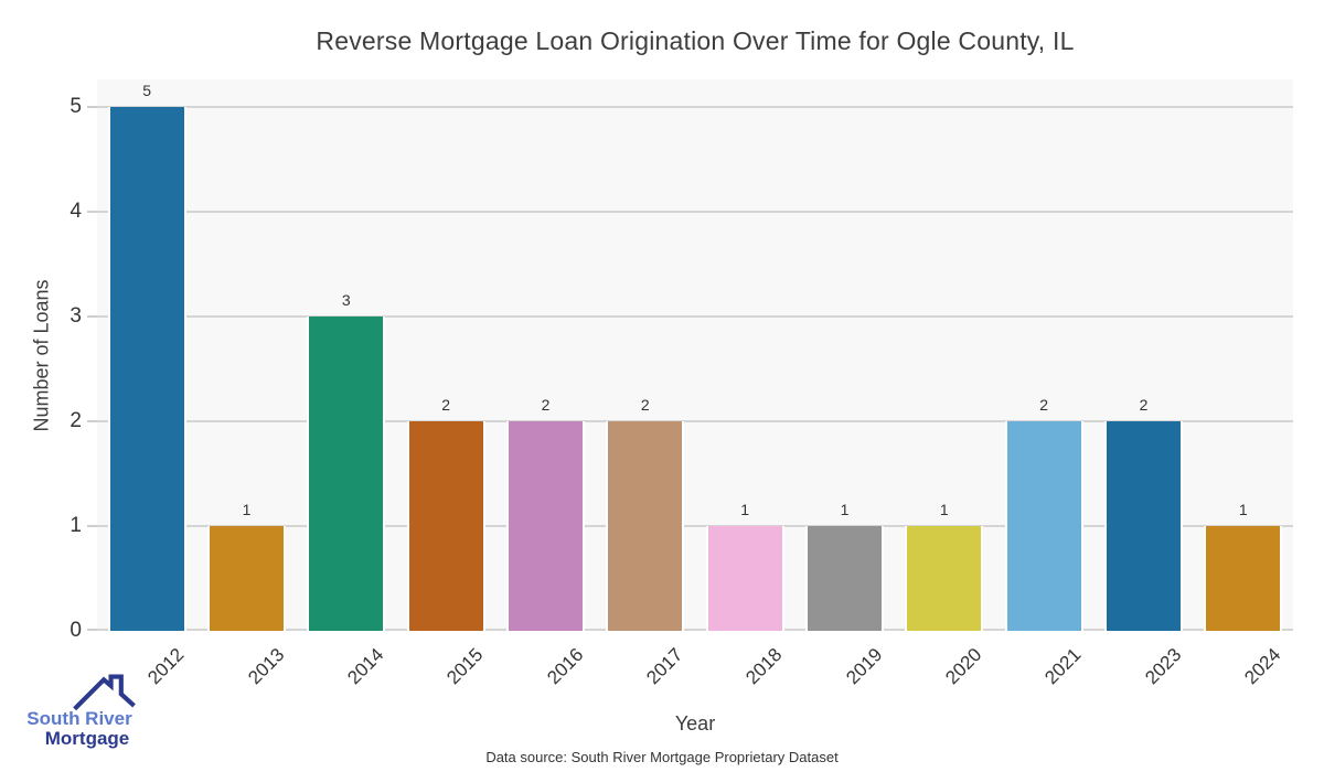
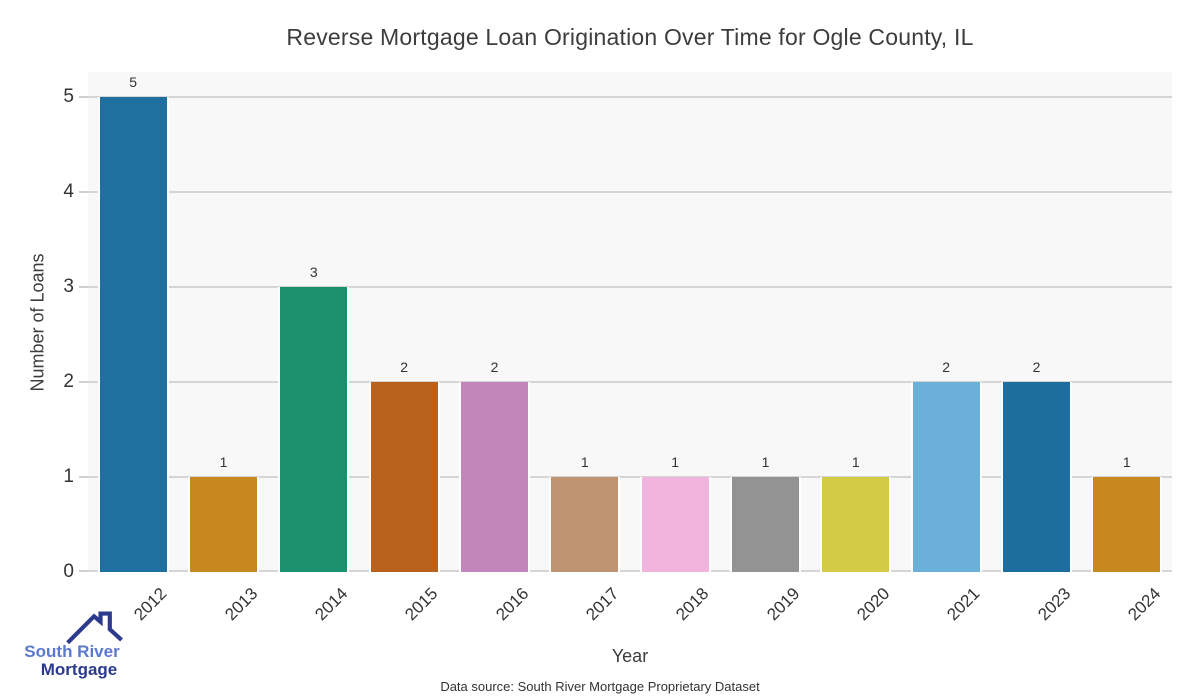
2017: 2 -> 1
